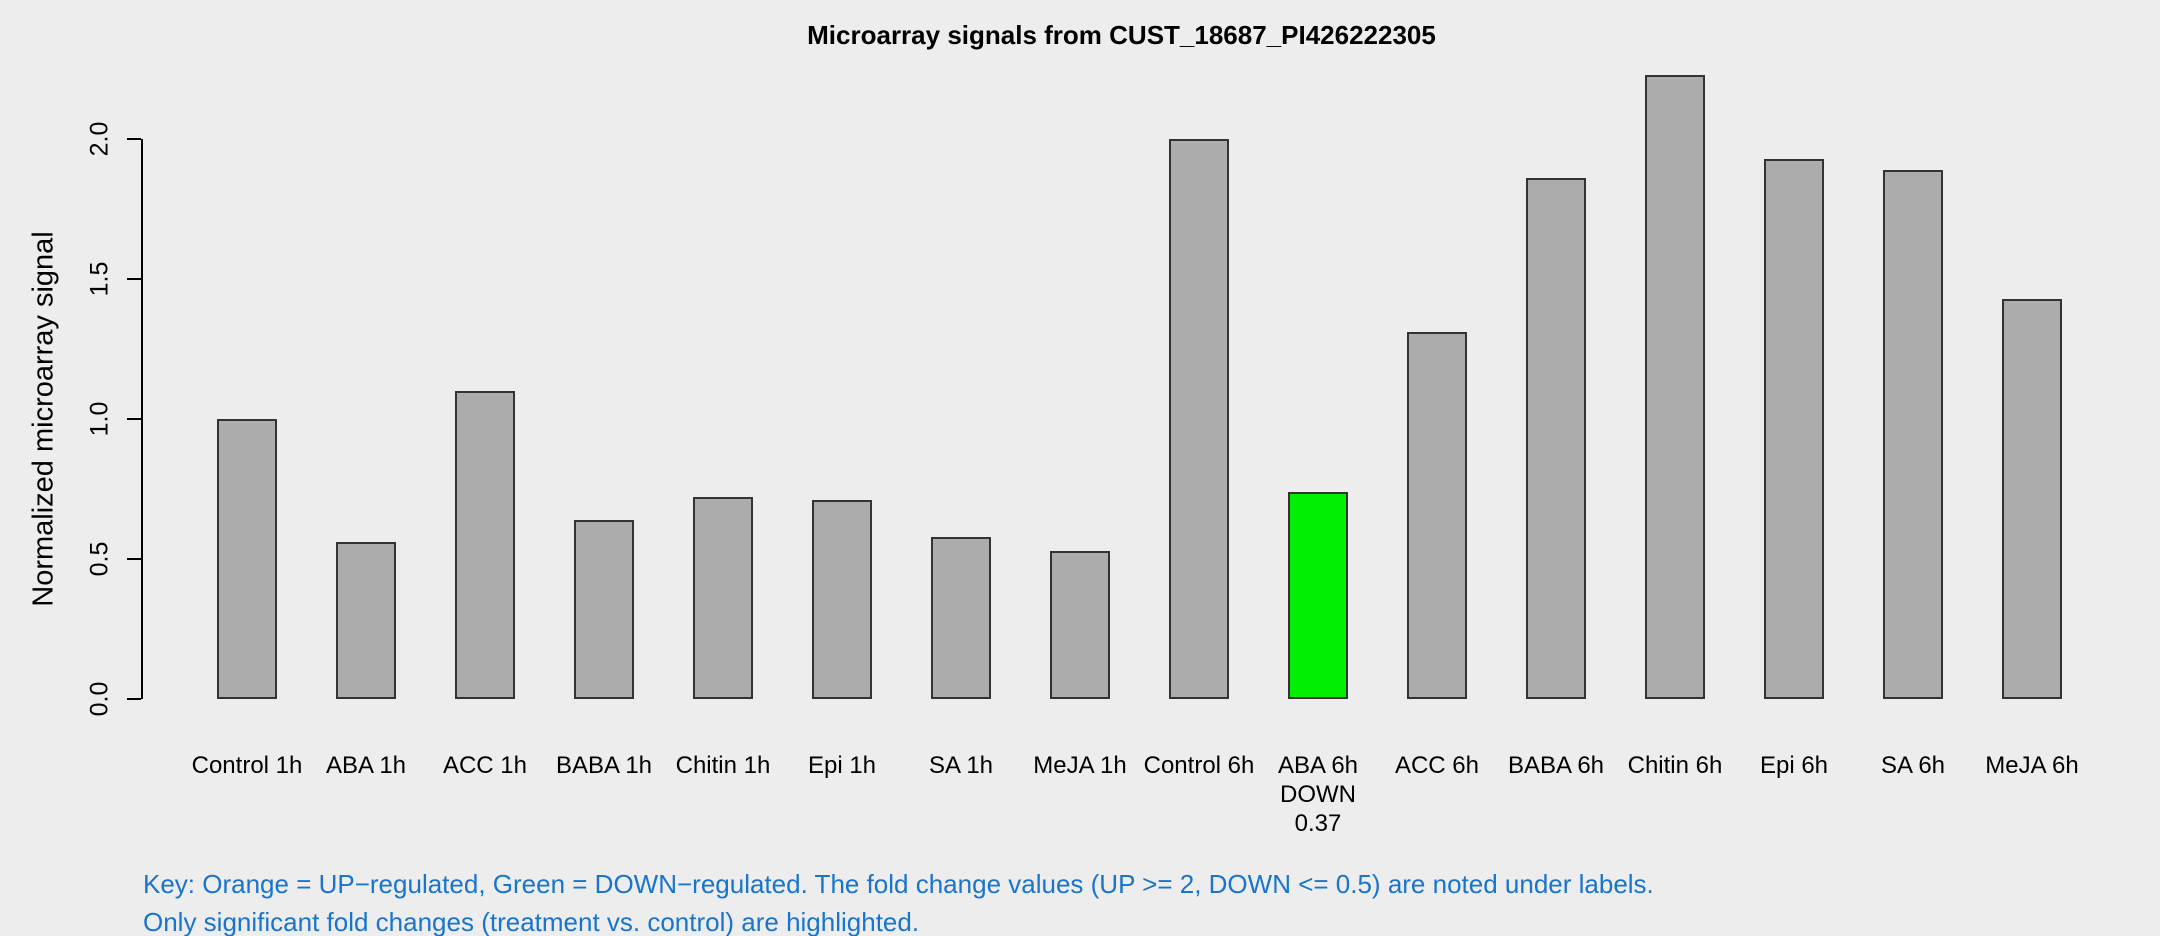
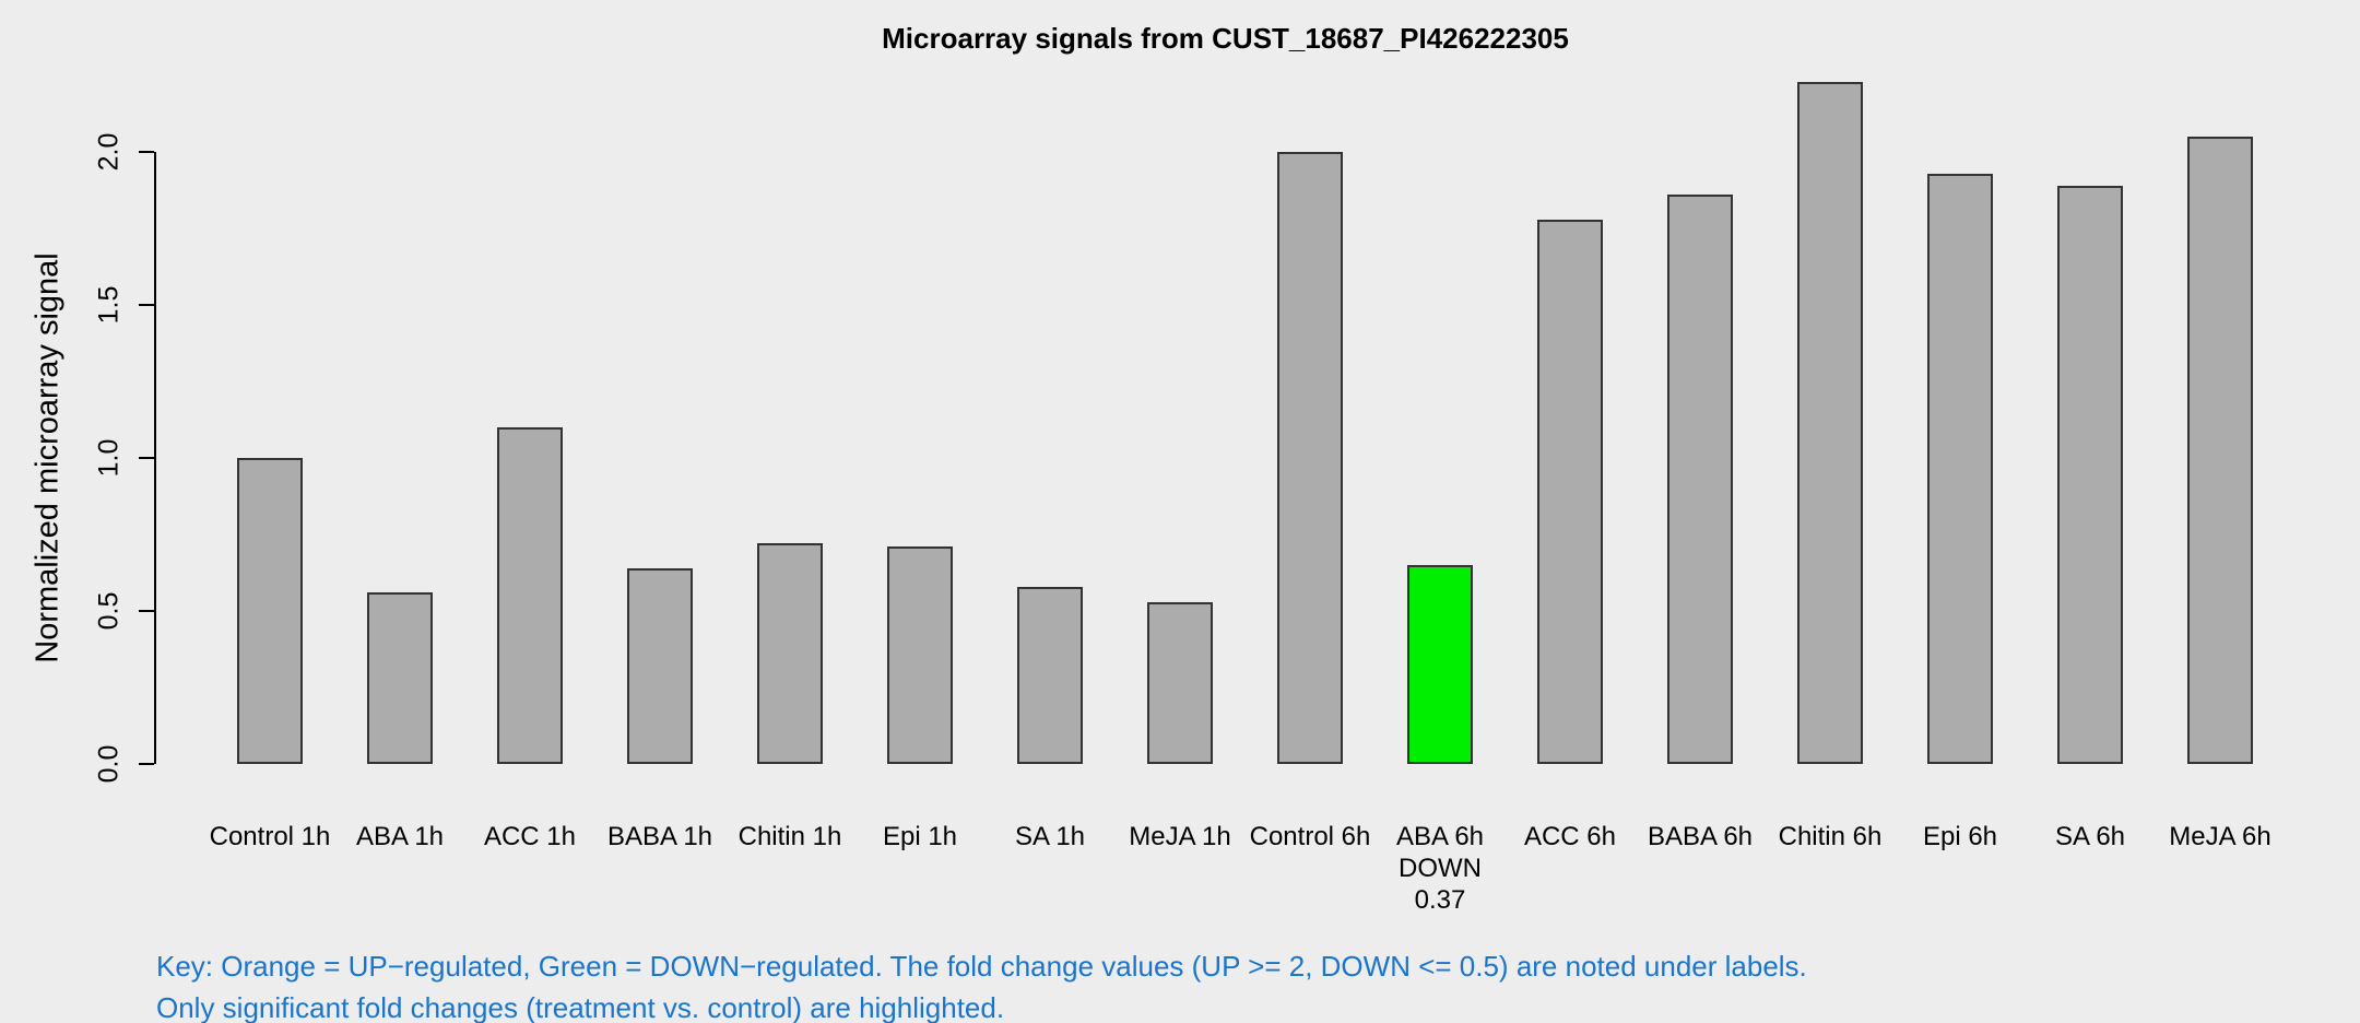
ABA 6h: 0.74 -> 0.65
ACC 6h: 1.31 -> 1.78
MeJA 6h: 1.43 -> 2.05
